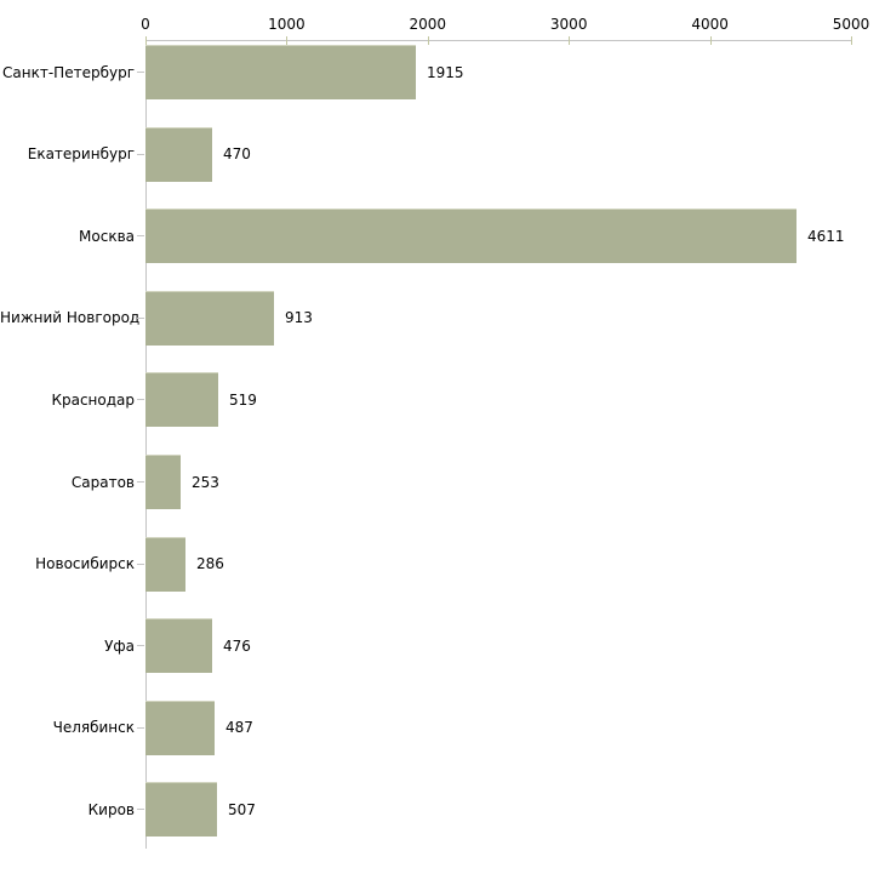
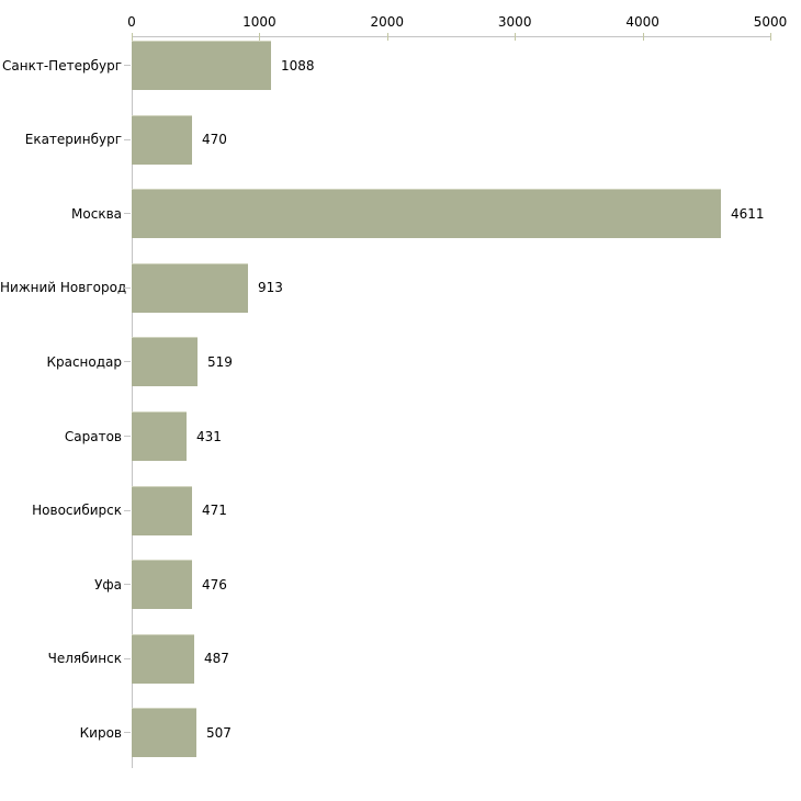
Санкт-Петербург: 1915 -> 1088
Саратов: 253 -> 431
Новосибирск: 286 -> 471
